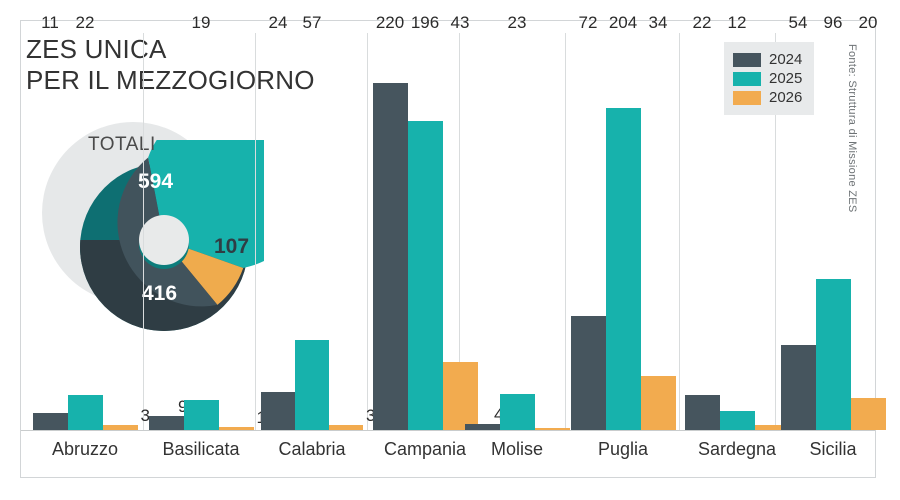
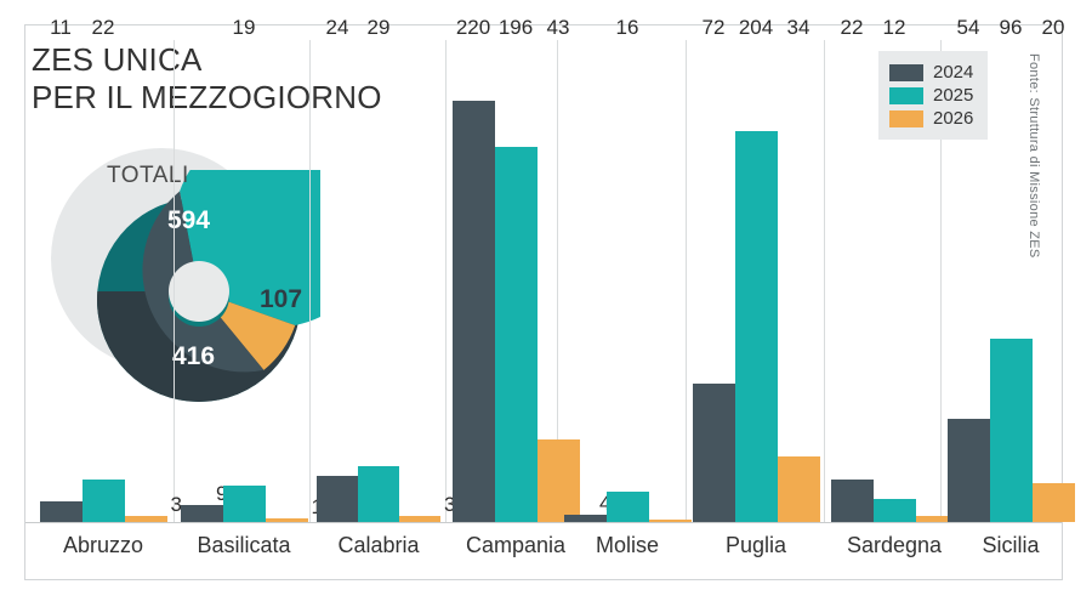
ZES UNICA PER IL MEZZOGIORNO/2025/Calabria: 57 -> 29
ZES UNICA PER IL MEZZOGIORNO/2025/Molise: 23 -> 16
